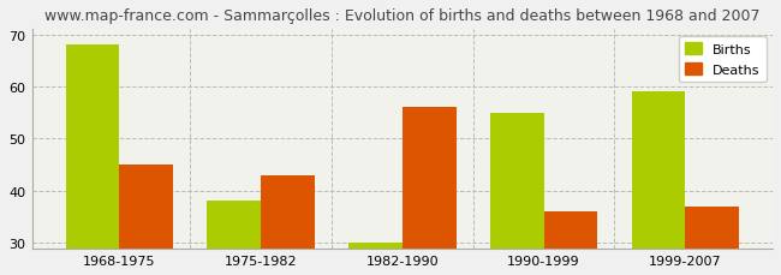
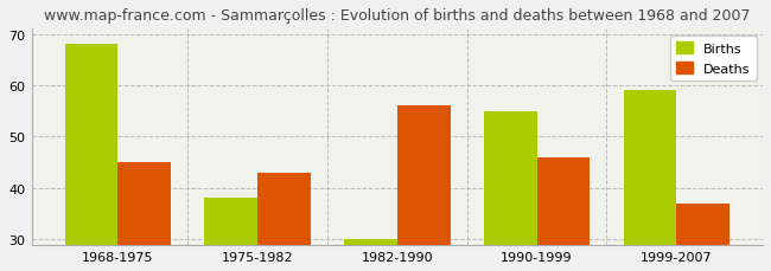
Deaths/1990-1999: 36 -> 46
